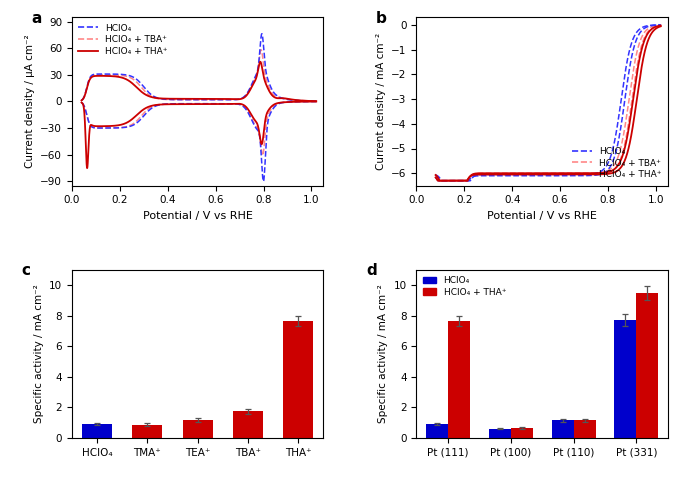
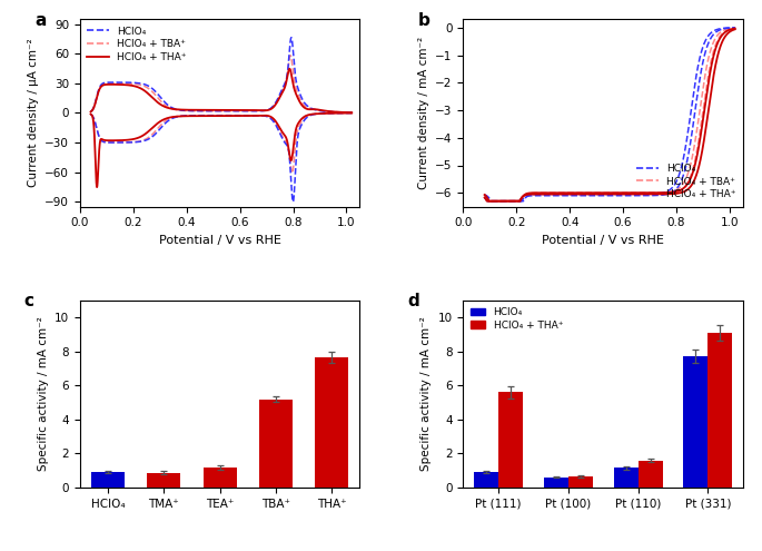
TBA⁺: 1.8 -> 5.2
HClO₄ + THA⁺/Pt (111): 7.7 -> 5.6
HClO₄ + THA⁺/Pt (110): 1.1 -> 1.6
HClO₄ + THA⁺/Pt (331): 9.5 -> 9.1
